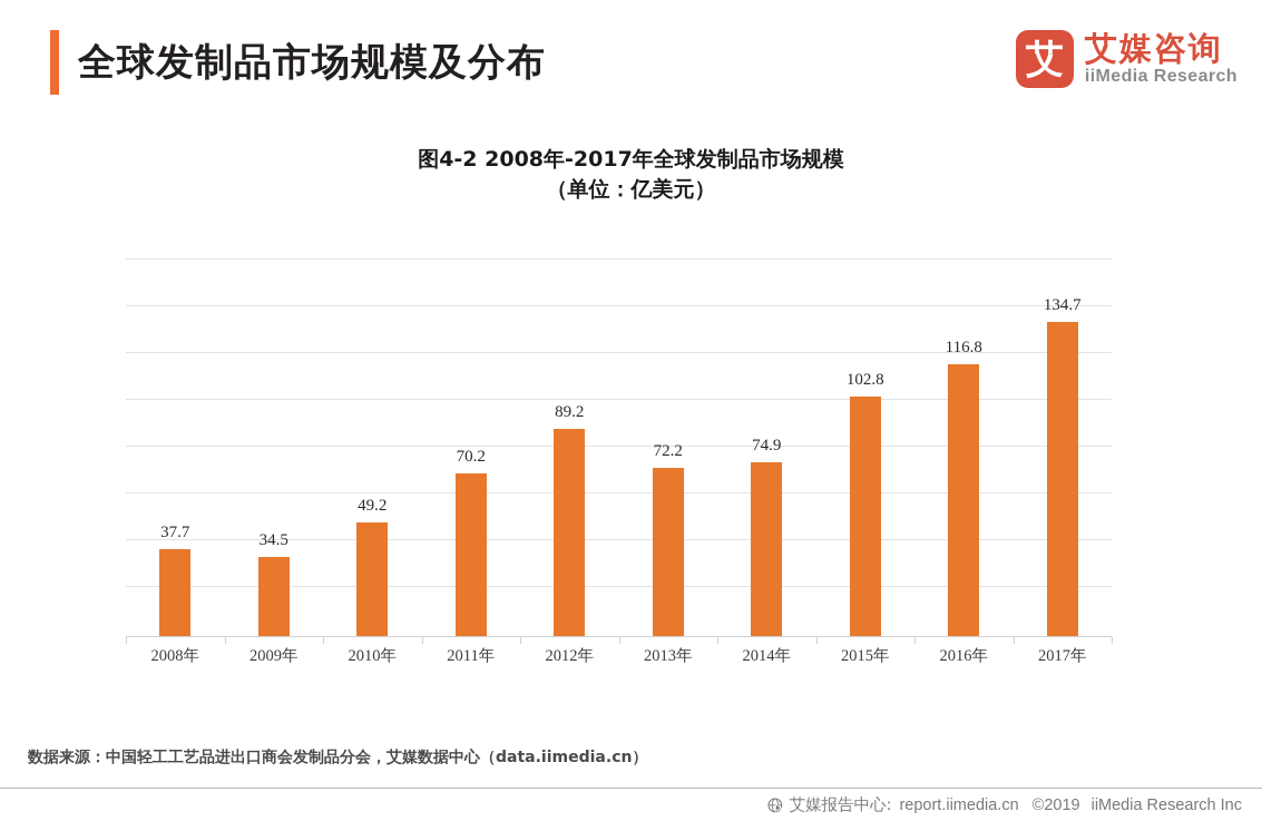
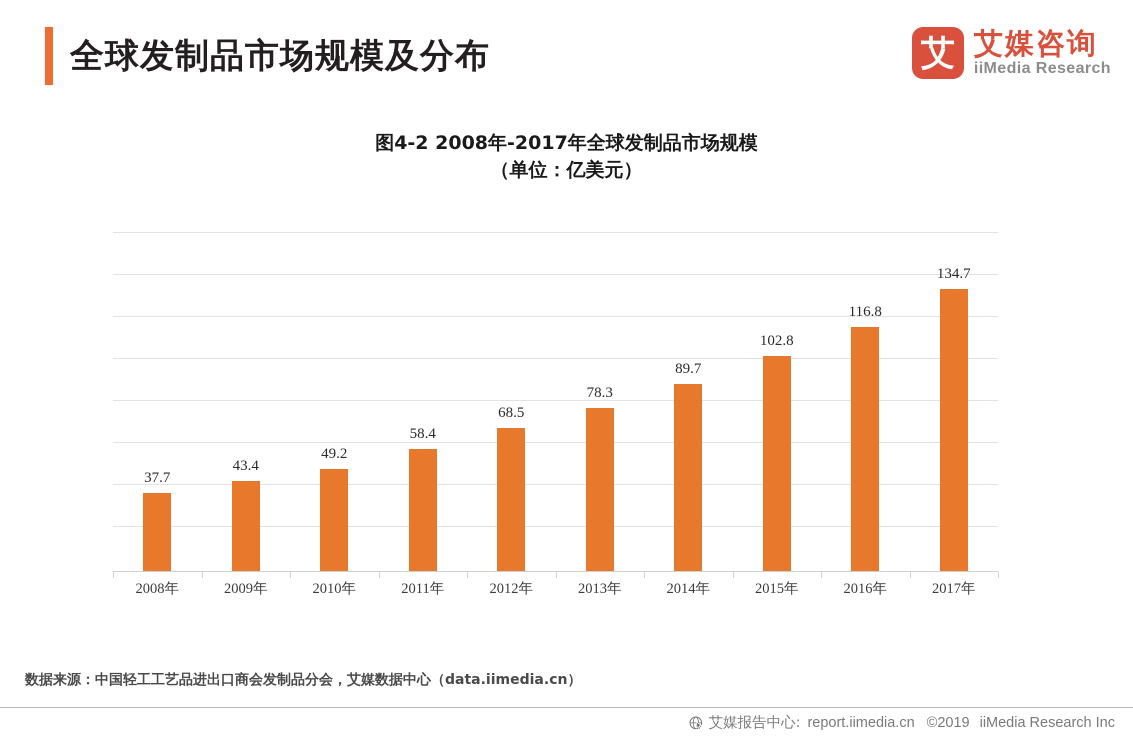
2009年: 34.5 -> 43.4
2011年: 70.2 -> 58.4
2012年: 89.2 -> 68.5
2013年: 72.2 -> 78.3
2014年: 74.9 -> 89.7
